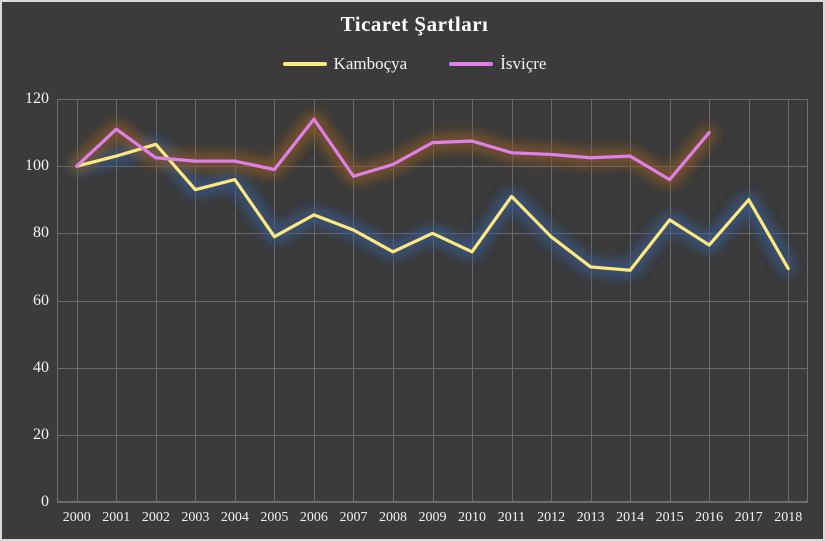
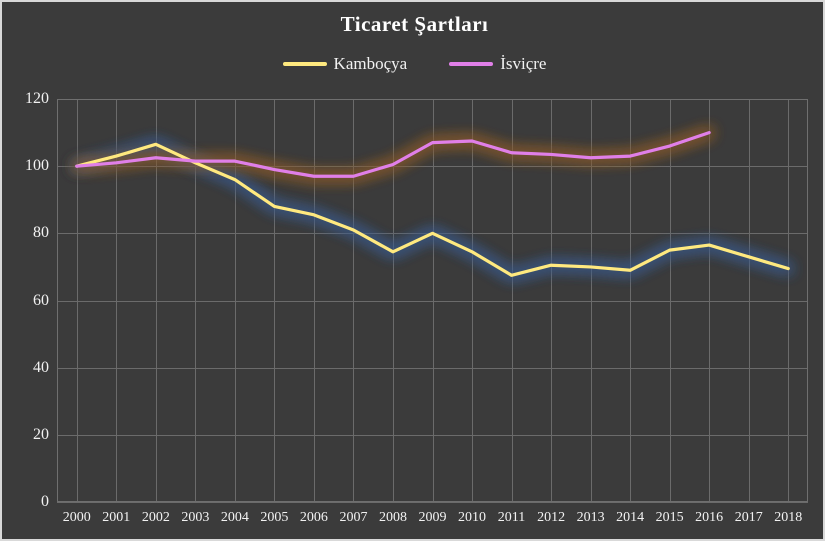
İsviçre/2001: 111 -> 101
Kamboçya/2003: 93 -> 101
Kamboçya/2005: 79 -> 88
İsviçre/2006: 114 -> 97
Kamboçya/2011: 91 -> 68
Kamboçya/2012: 79 -> 70
Kamboçya/2015: 84 -> 75
İsviçre/2015: 96 -> 106
Kamboçya/2017: 90 -> 73
